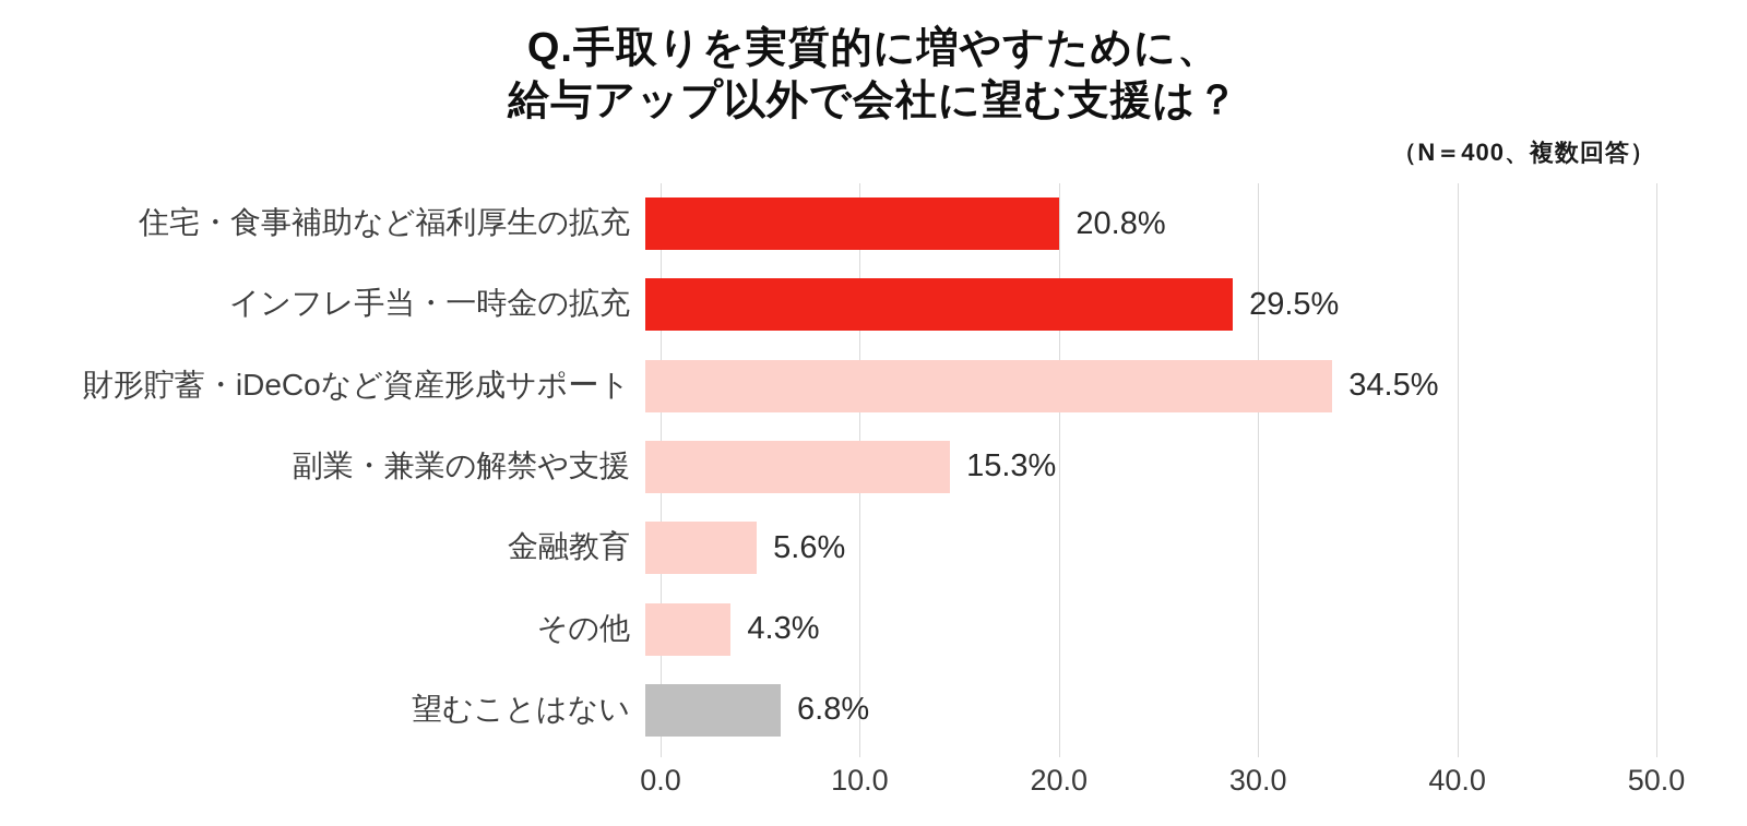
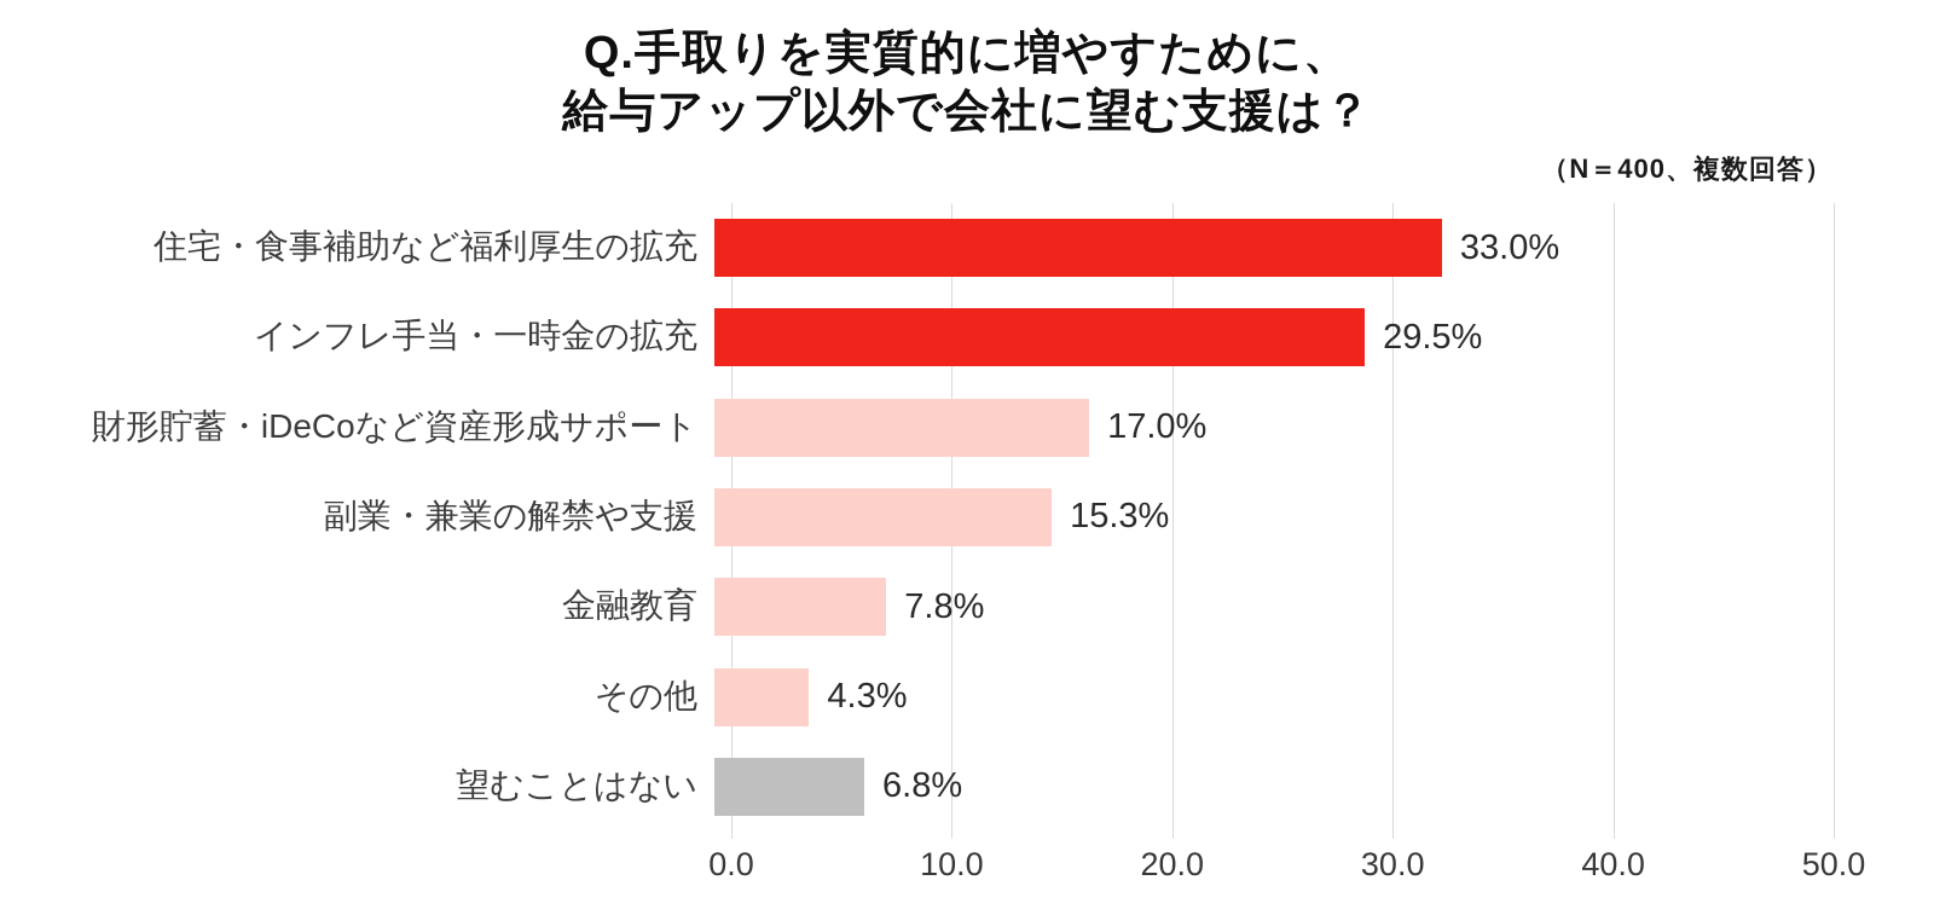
住宅・食事補助など福利厚生の拡充: 20.8% -> 33.0%
財形貯蓄・iDeCoなど資産形成サポート: 34.5% -> 17.0%
金融教育: 5.6% -> 7.8%
